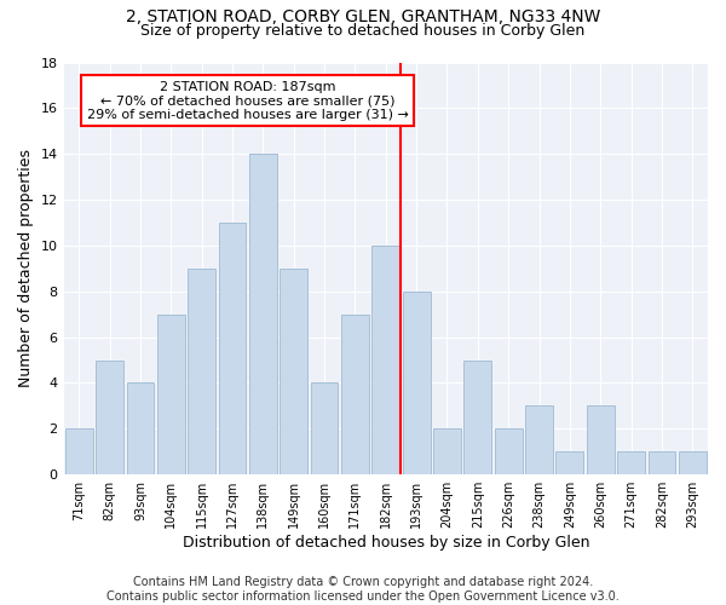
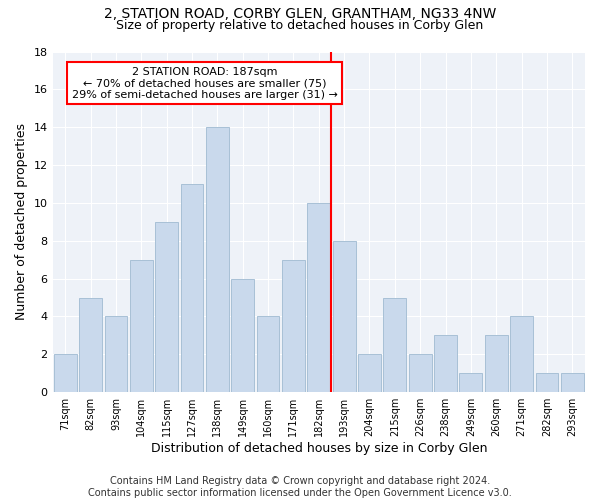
149sqm: 9 -> 6
271sqm: 1 -> 4
